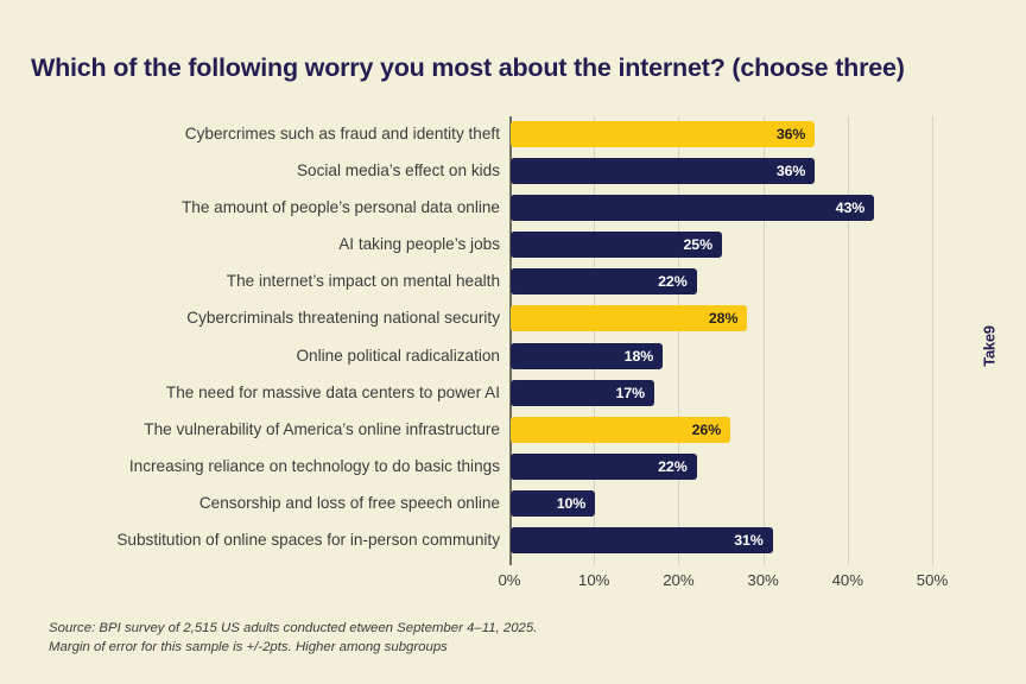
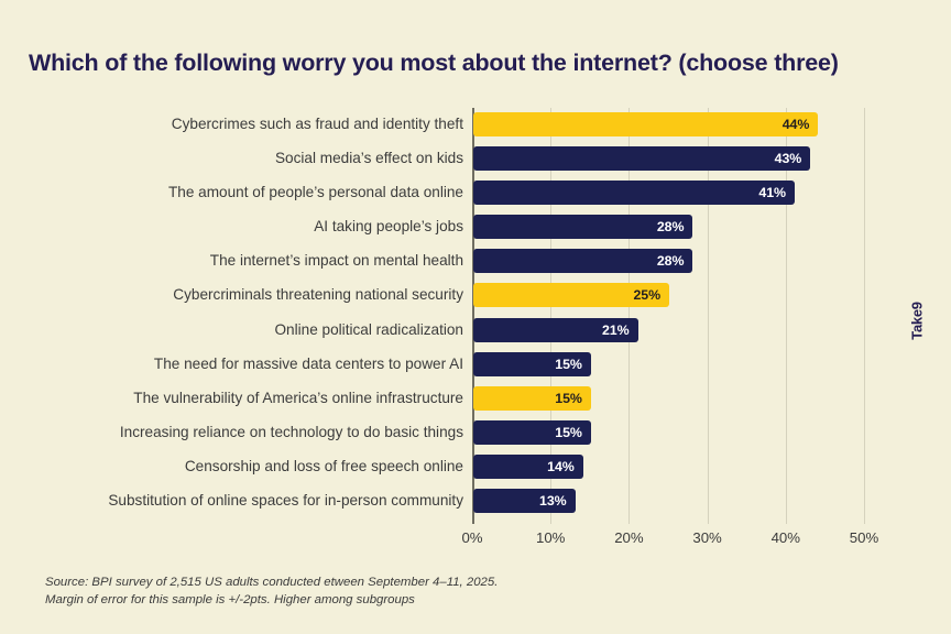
Cybercrimes such as fraud and identity theft: 36% -> 44%
Social media’s effect on kids: 36% -> 43%
The amount of people’s personal data online: 43% -> 41%
AI taking people’s jobs: 25% -> 28%
The internet’s impact on mental health: 22% -> 28%
Cybercriminals threatening national security: 28% -> 25%
Online political radicalization: 18% -> 21%
The need for massive data centers to power AI: 17% -> 15%
The vulnerability of America’s online infrastructure: 26% -> 15%
Increasing reliance on technology to do basic things: 22% -> 15%
Censorship and loss of free speech online: 10% -> 14%
Substitution of online spaces for in-person community: 31% -> 13%
